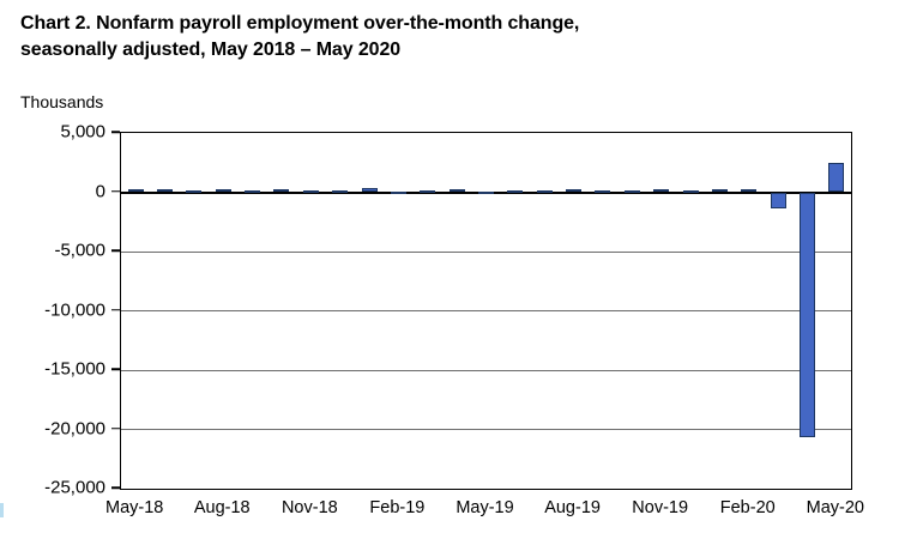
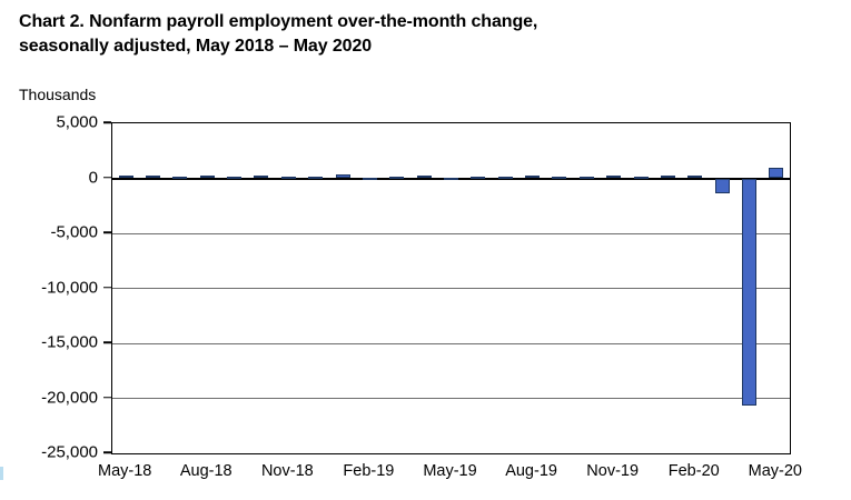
May-20: 3000 -> 1000
